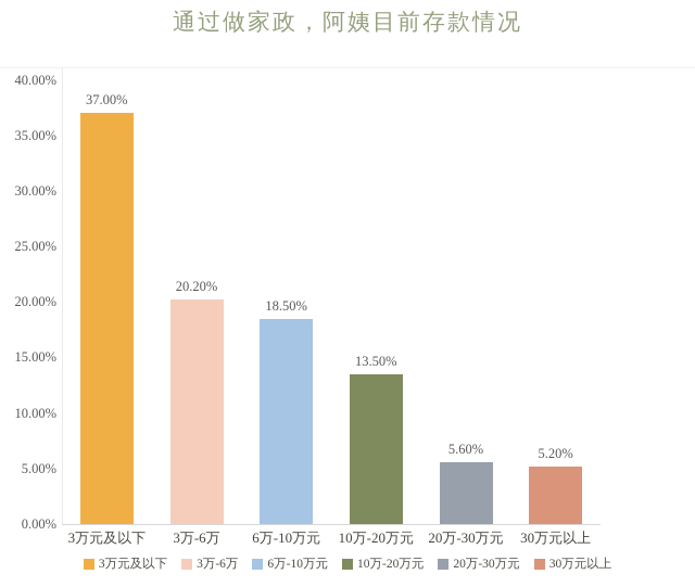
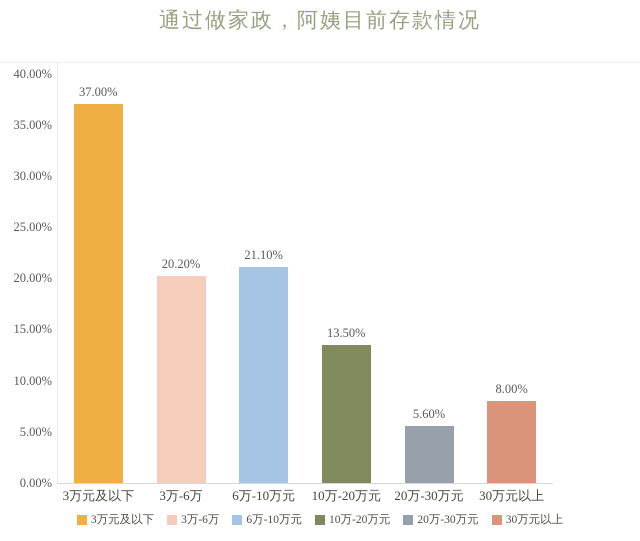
6万-10万元: 18.50% -> 21.10%
30万元以上: 5.20% -> 8.00%
